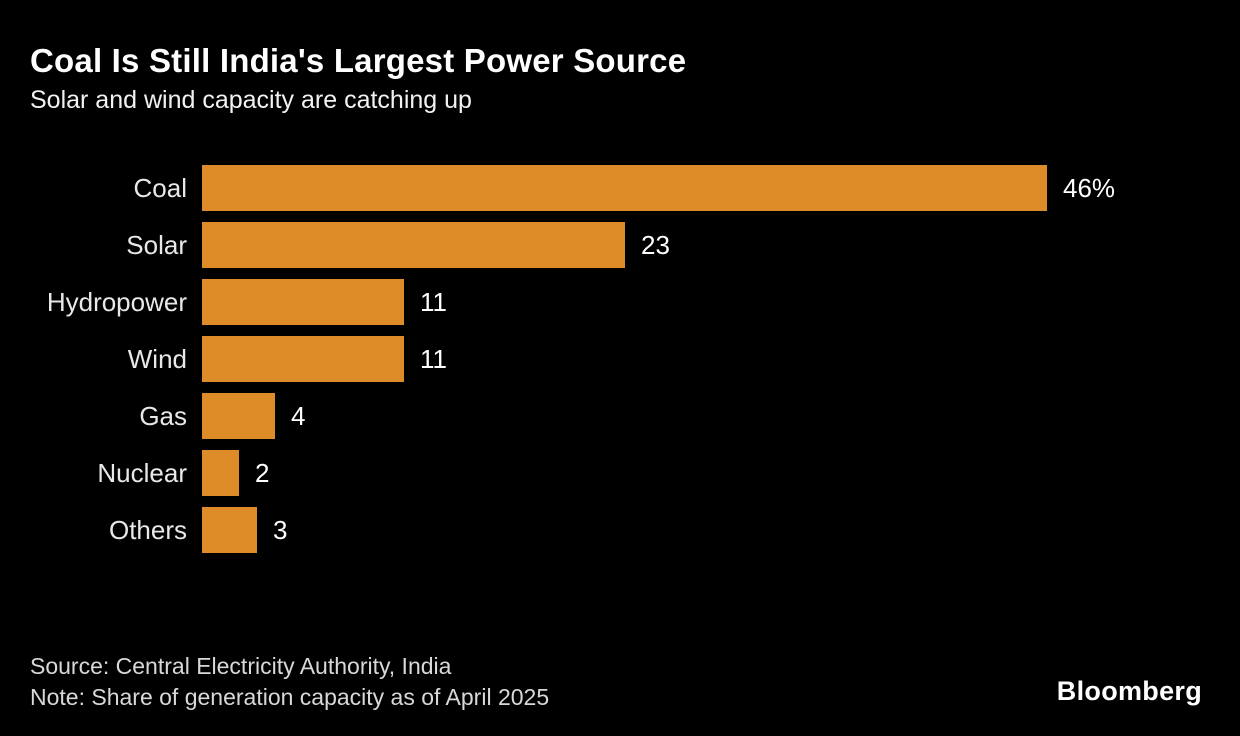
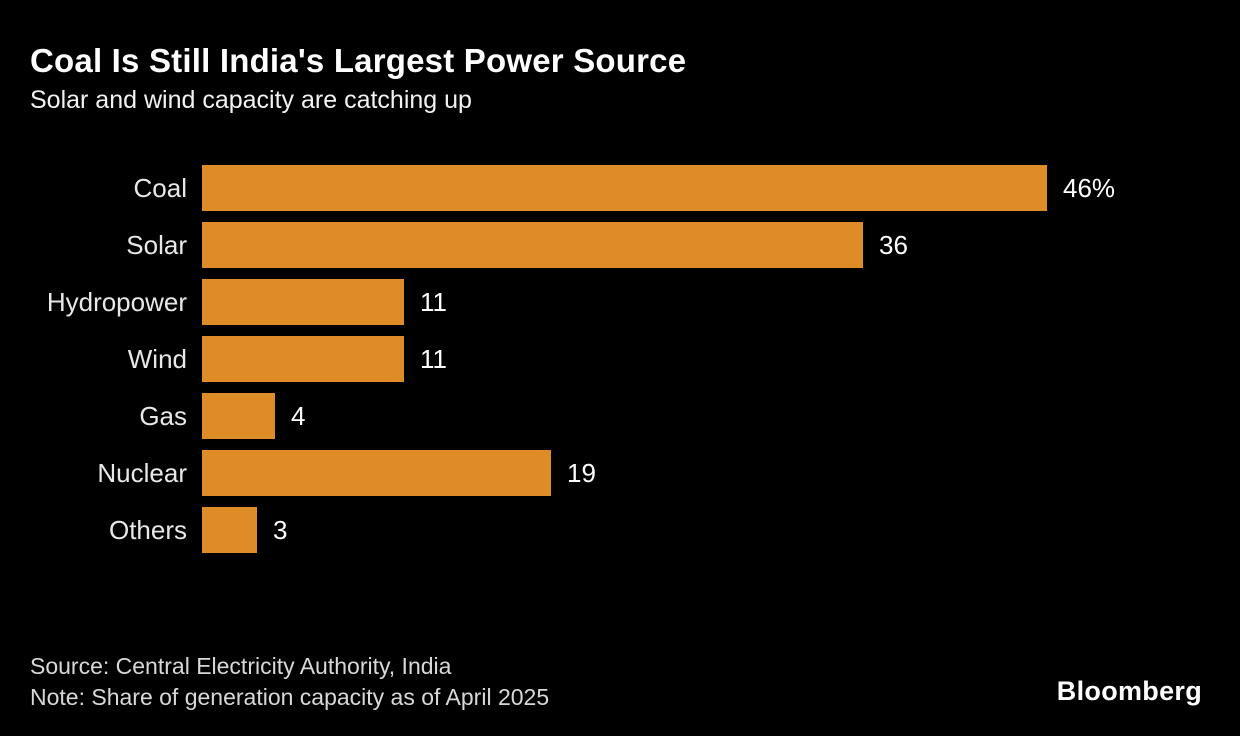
Solar: 23 -> 36
Nuclear: 2 -> 19
